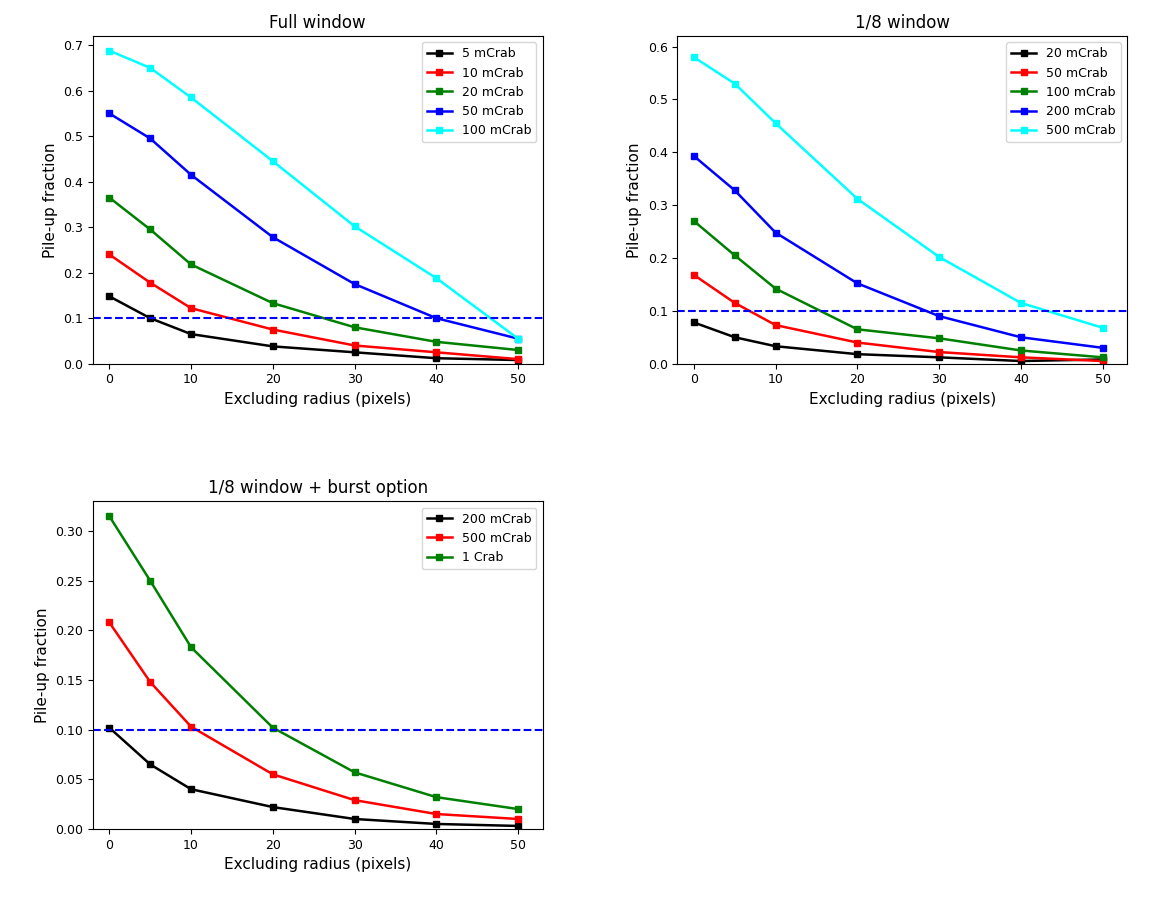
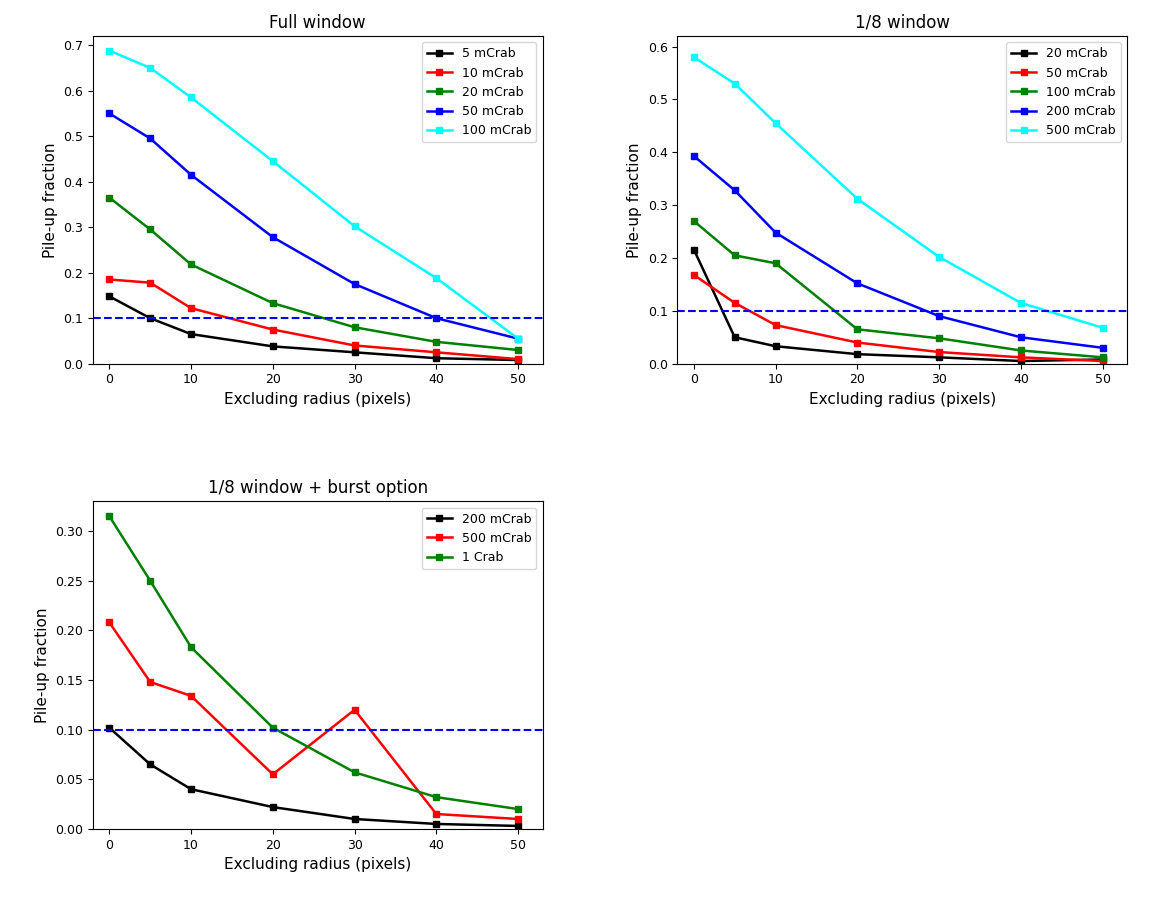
Full window/10 mCrab/0: 0.240 -> 0.185
1/8 window/20 mCrab/0: 0.078 -> 0.216
1/8 window/100 mCrab/10: 0.142 -> 0.190
1/8 window + burst option/500 mCrab/10: 0.103 -> 0.134
1/8 window + burst option/500 mCrab/30: 0.029 -> 0.120
